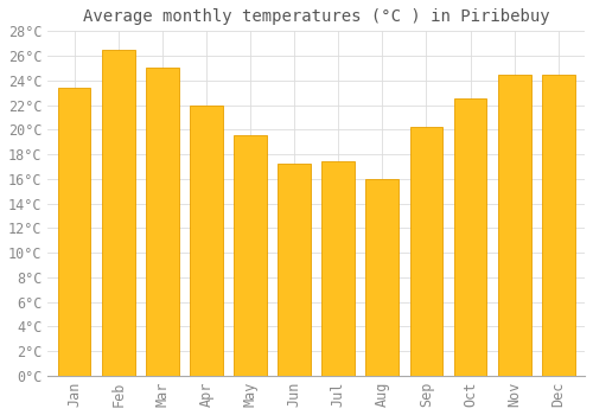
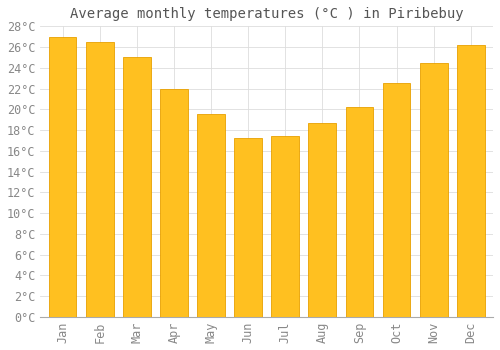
Jan: 23.4°C -> 27.0°C
Aug: 16.0°C -> 18.7°C
Dec: 24.5°C -> 26.2°C
